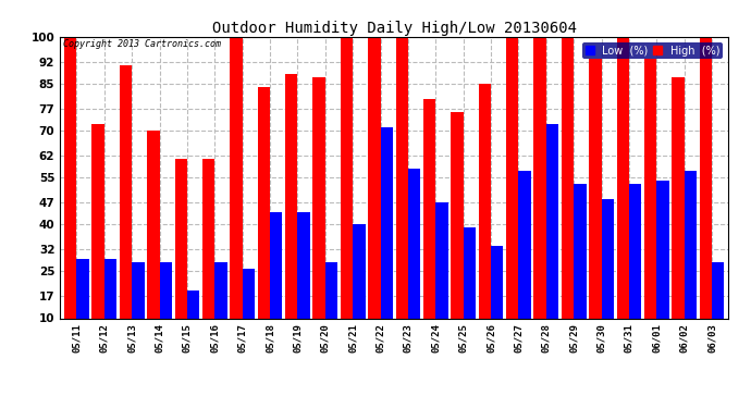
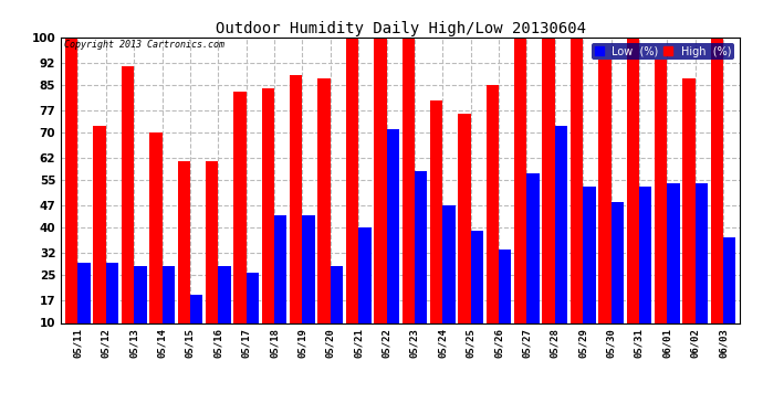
High (%)/05/17: 100 -> 83
Low (%)/06/02: 57 -> 54
Low (%)/06/03: 28 -> 37
